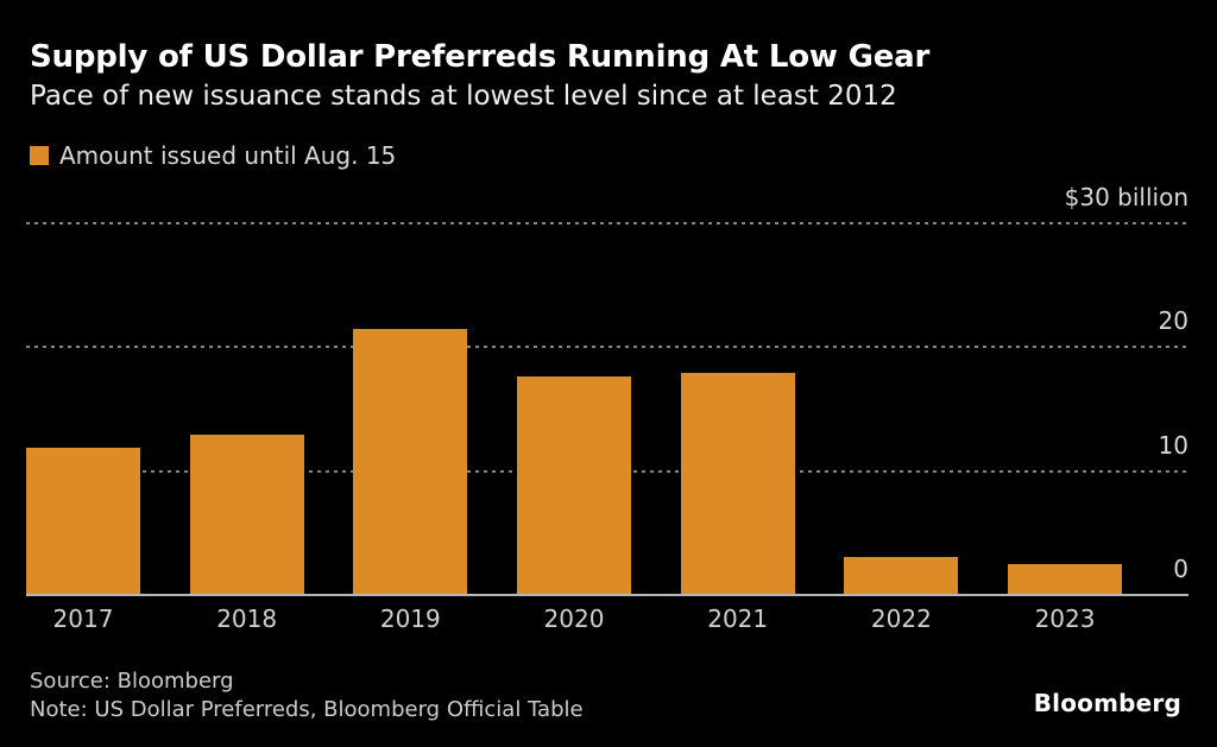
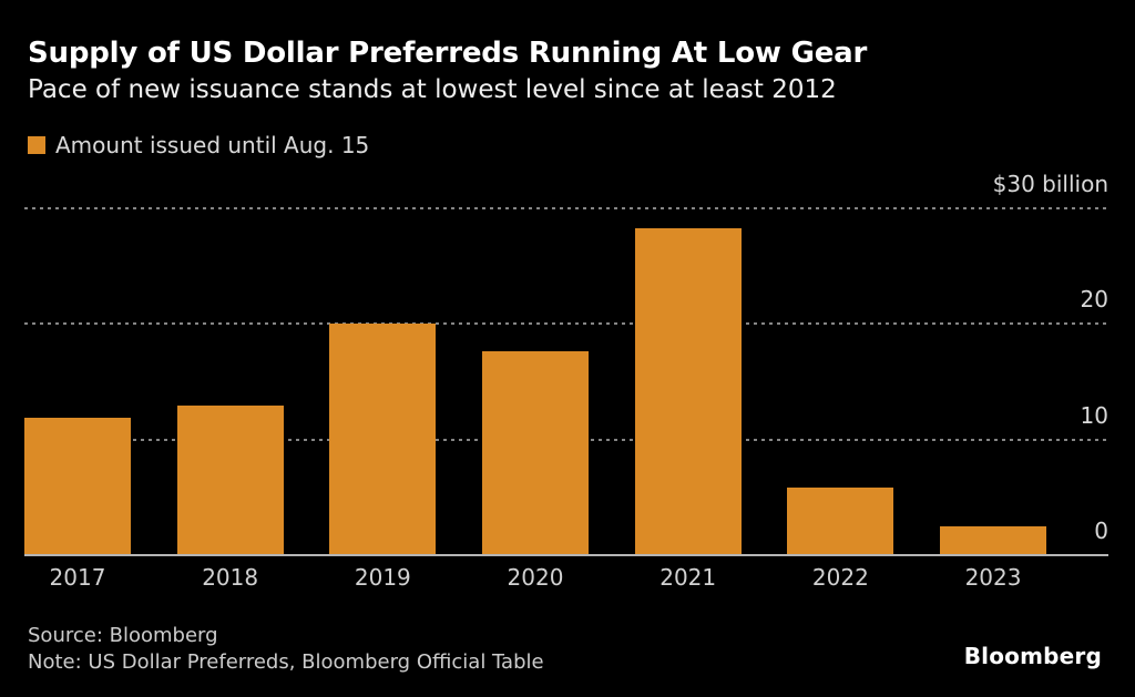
2019: 21.5 -> 20.0
2021: 17.9 -> 28.3
2022: 3.1 -> 5.8
